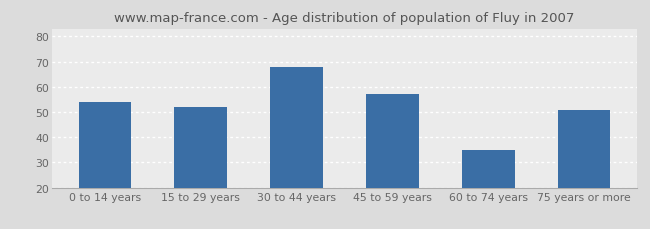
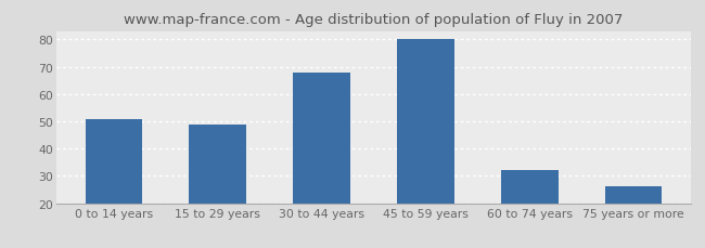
0 to 14 years: 54 -> 51
15 to 29 years: 52 -> 49
45 to 59 years: 57 -> 80
60 to 74 years: 35 -> 32
75 years or more: 51 -> 26
